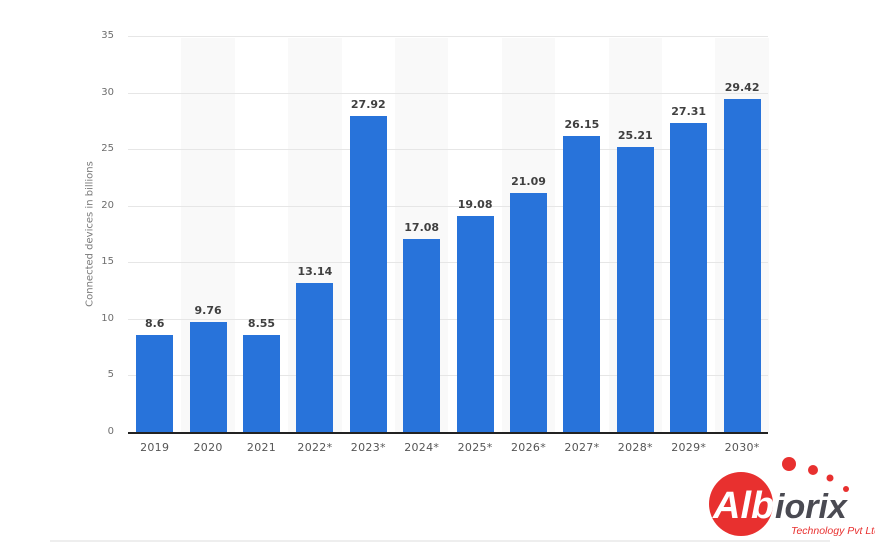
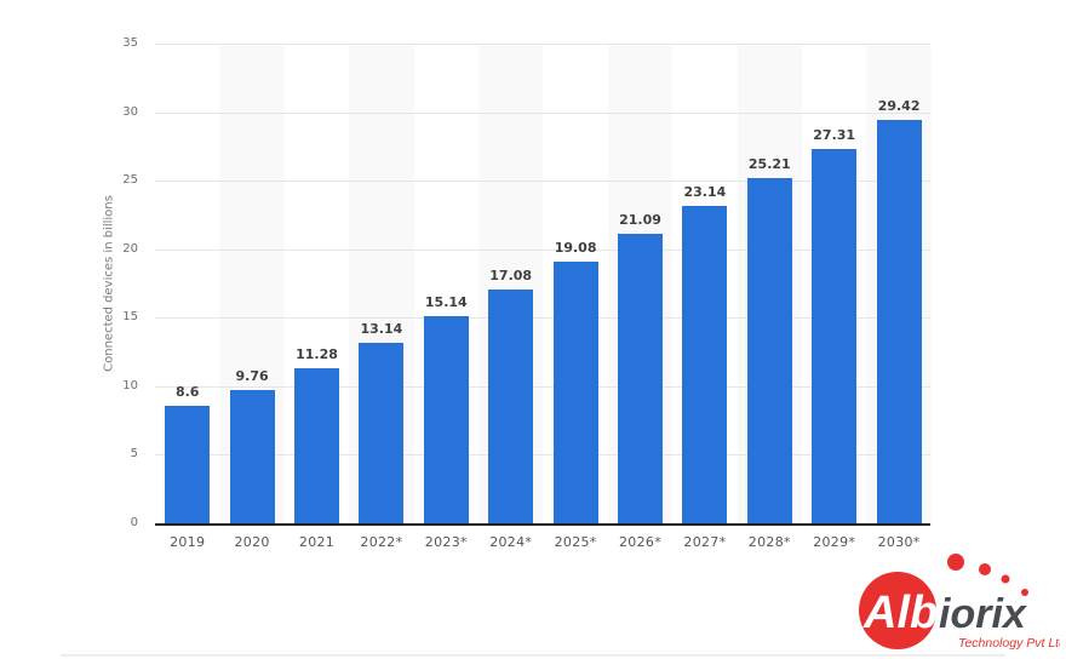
2021: 8.55 -> 11.28
2023*: 27.92 -> 15.14
2027*: 26.15 -> 23.14
